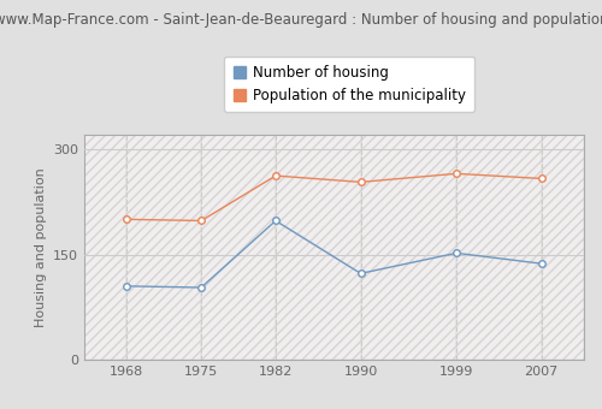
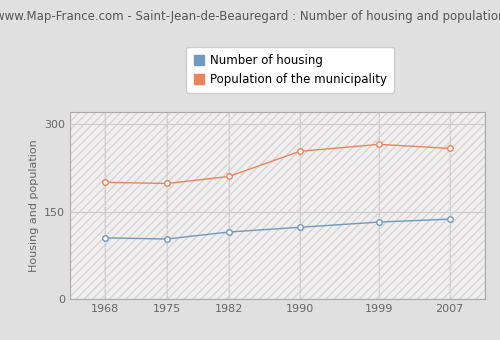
Number of housing/1982: 198 -> 115
Population of the municipality/1982: 262 -> 210
Number of housing/1999: 152 -> 132
